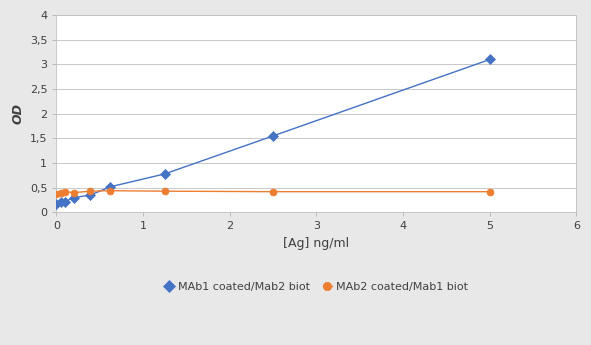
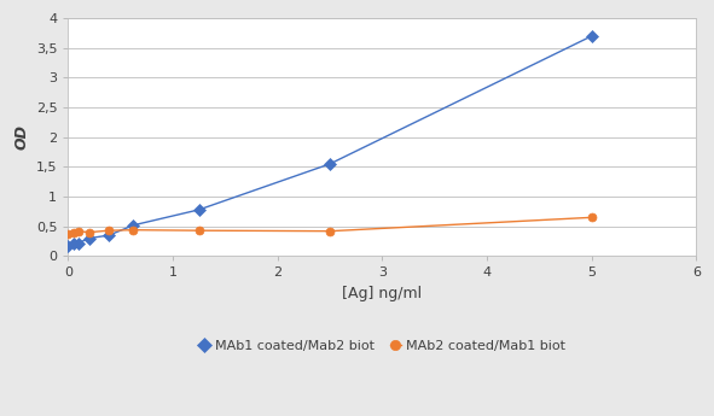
MAb1 coated/Mab2 biot/5: 3,10 -> 3,70
MAb2 coated/Mab1 biot/5: 0,42 -> 0,65
